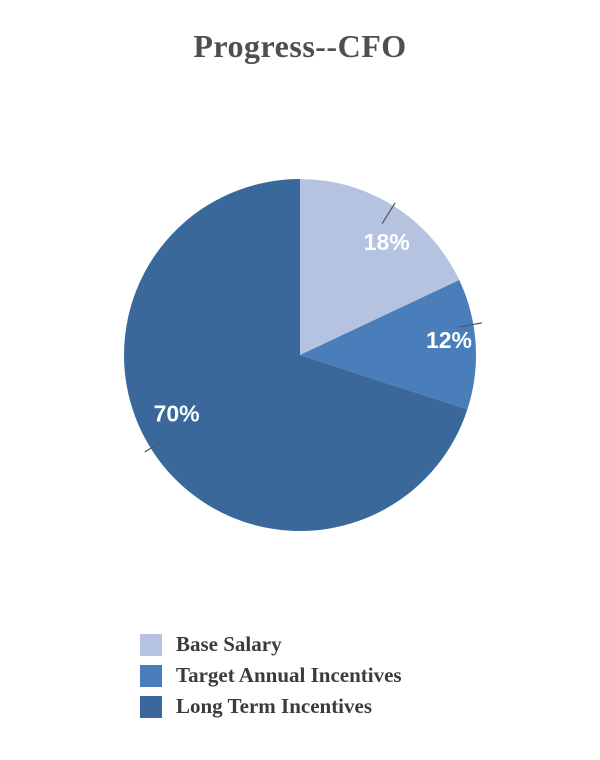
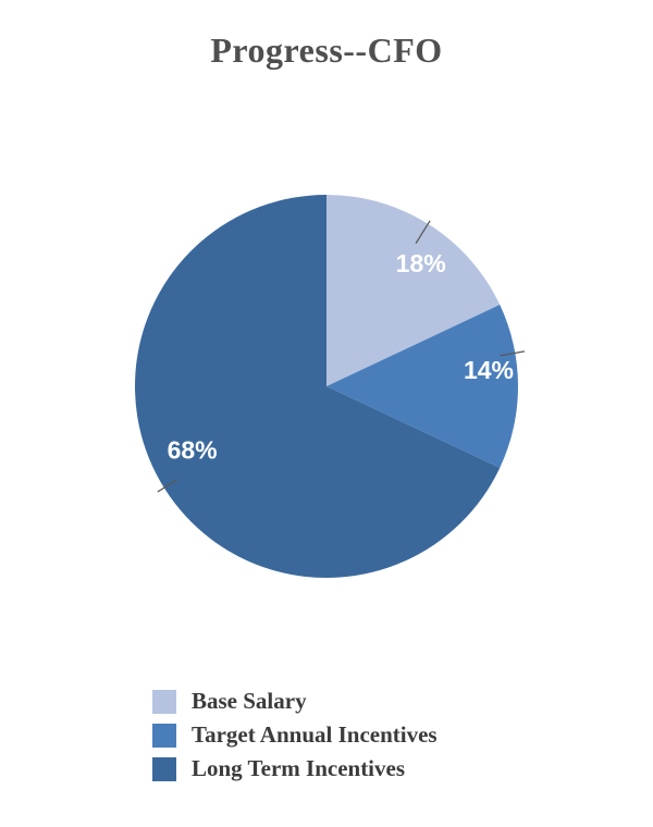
Target Annual Incentives: 12% -> 14%
Long Term Incentives: 70% -> 68%
